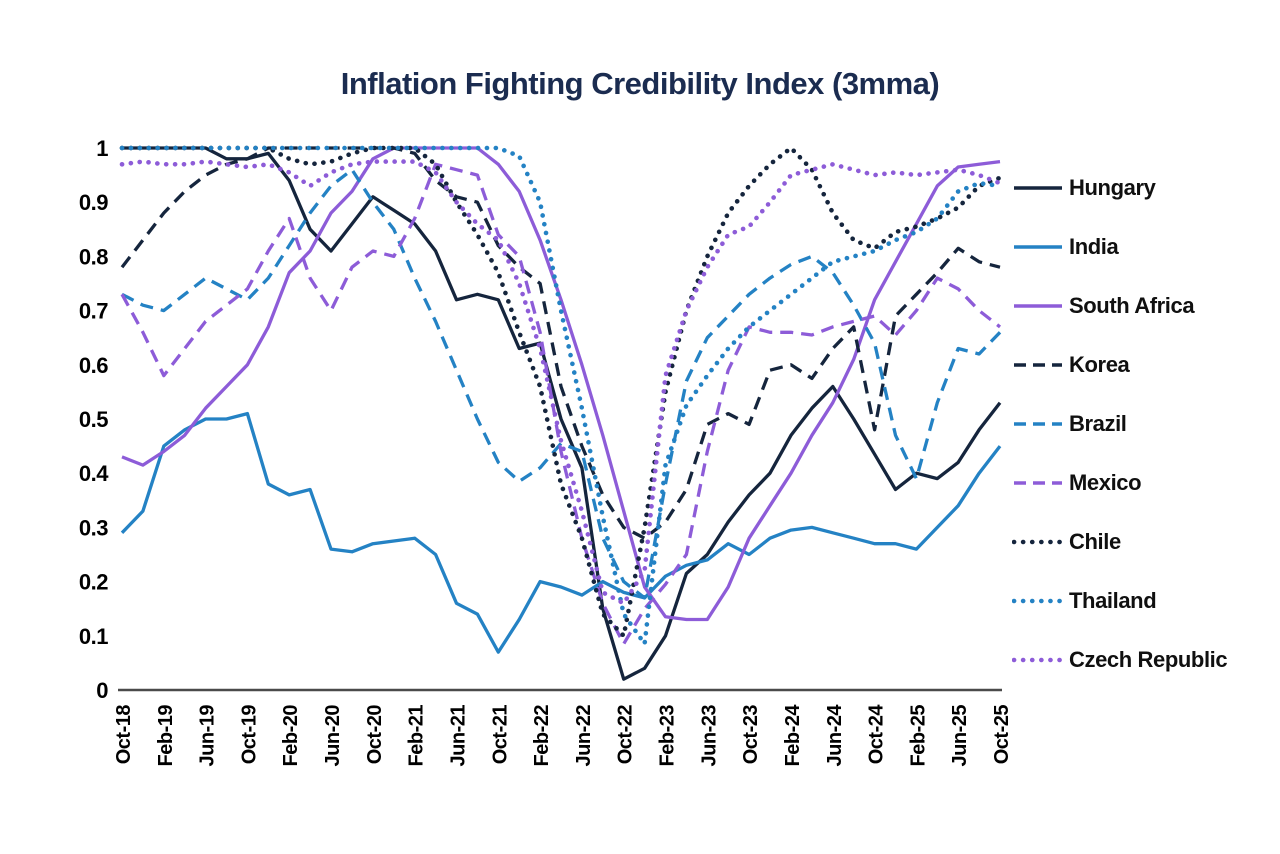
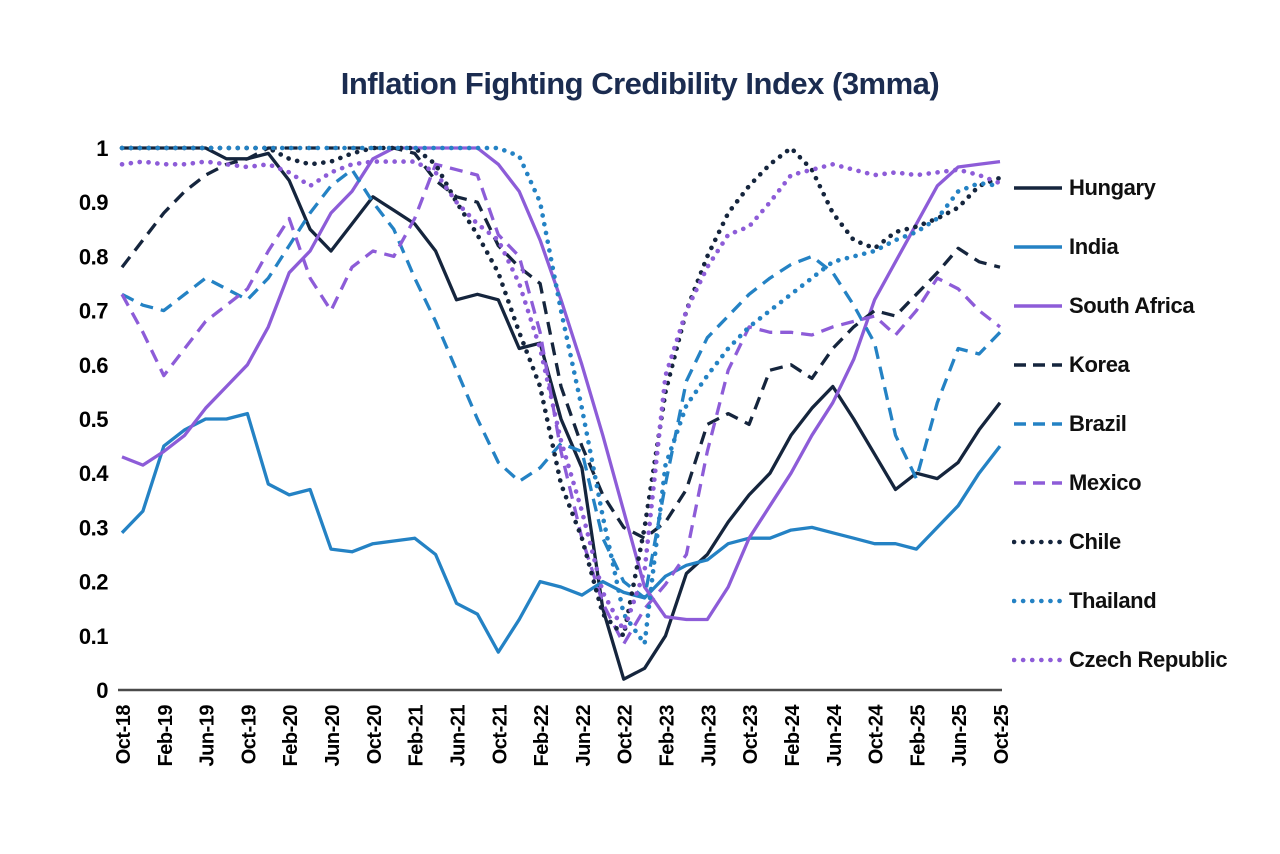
Czech Republic/Oct-22: 0.16 -> 0.11
India/Oct-23: 0.25 -> 0.28
Korea/Oct-24: 0.48 -> 0.70
